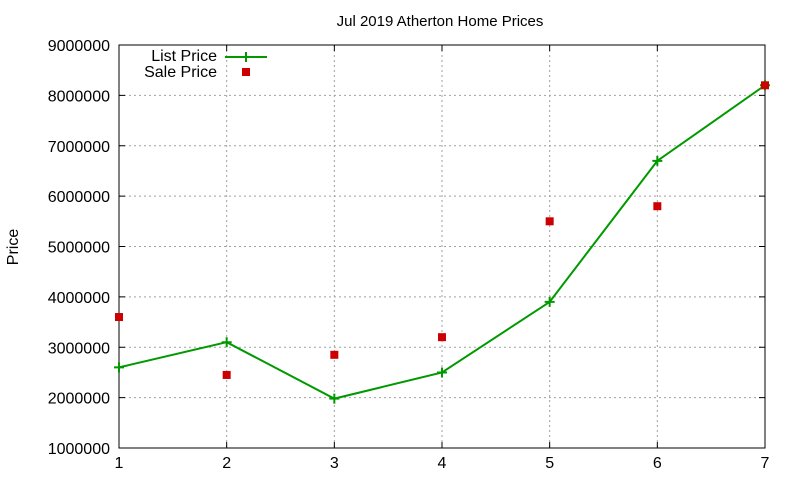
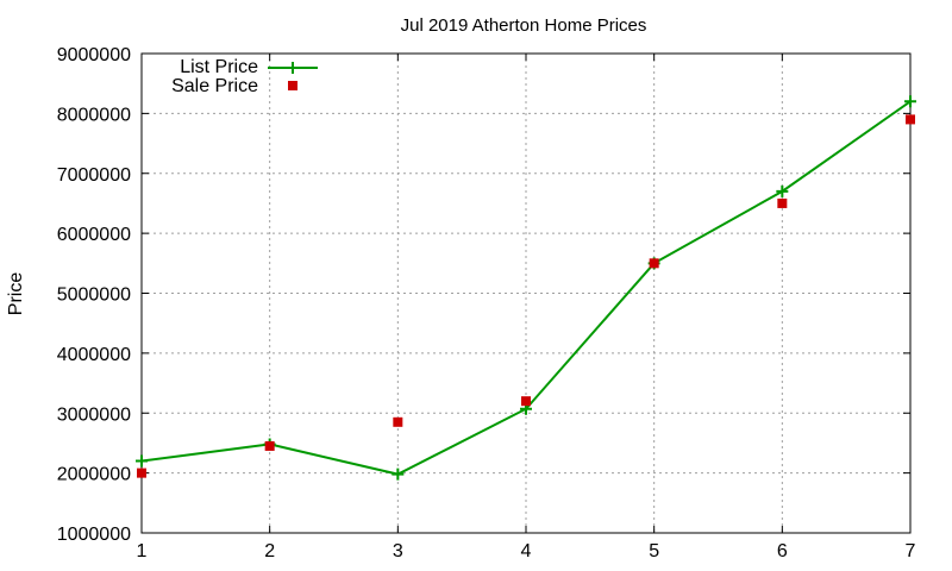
List Price/1: 2600000 -> 2200000
Sale Price/1: 3600000 -> 2000000
List Price/2: 3100000 -> 2500000
List Price/4: 2500000 -> 3100000
List Price/5: 3900000 -> 5500000
Sale Price/6: 5800000 -> 6500000
Sale Price/7: 8200000 -> 7900000
